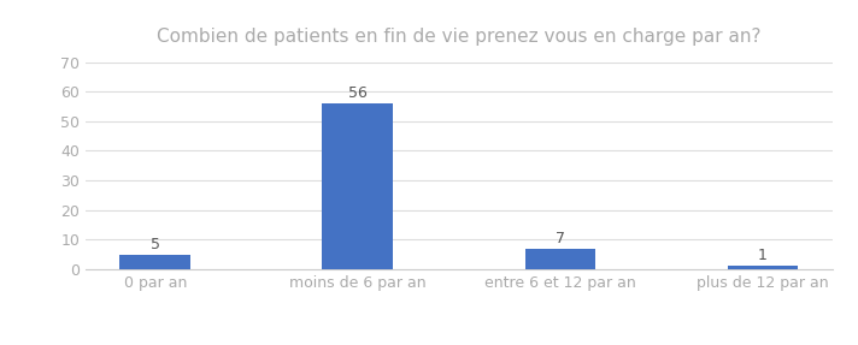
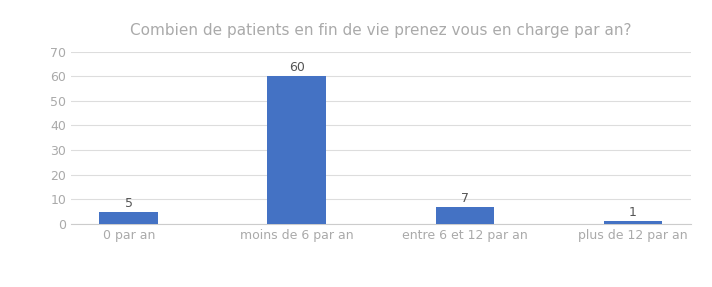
moins de 6 par an: 56 -> 60
